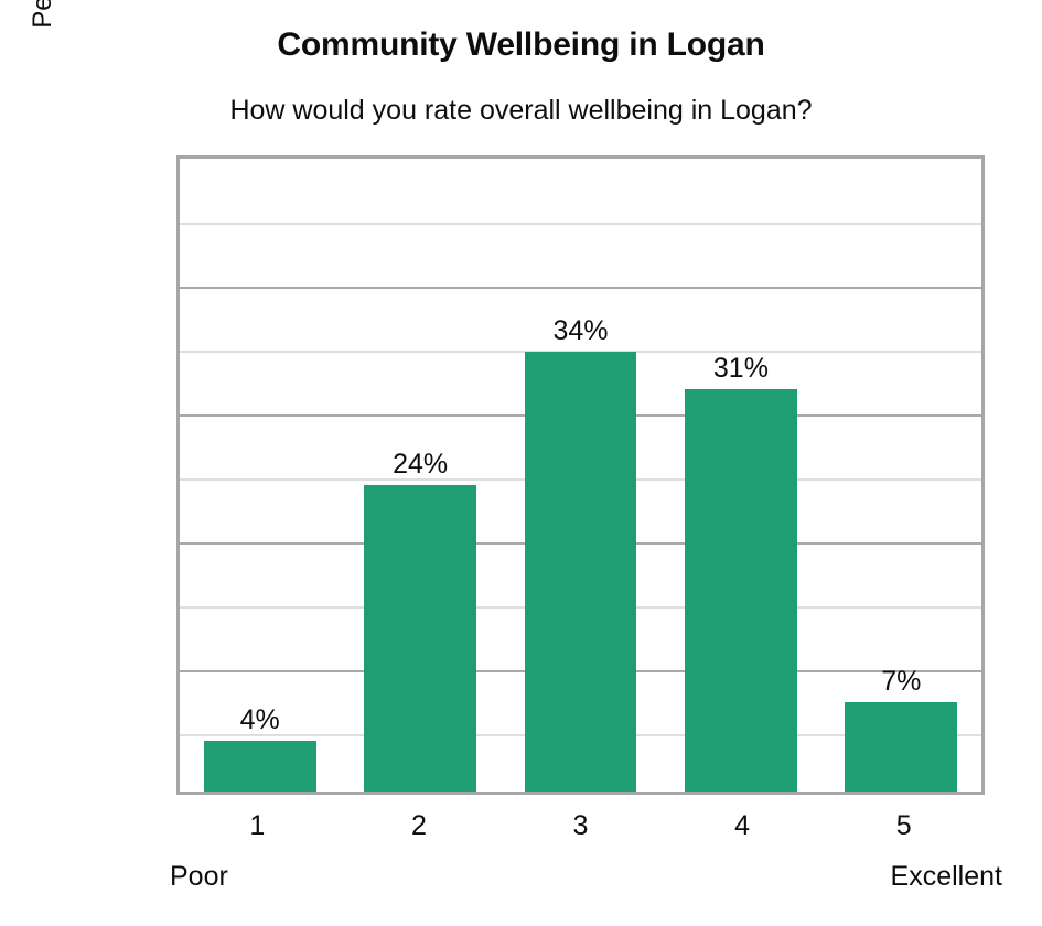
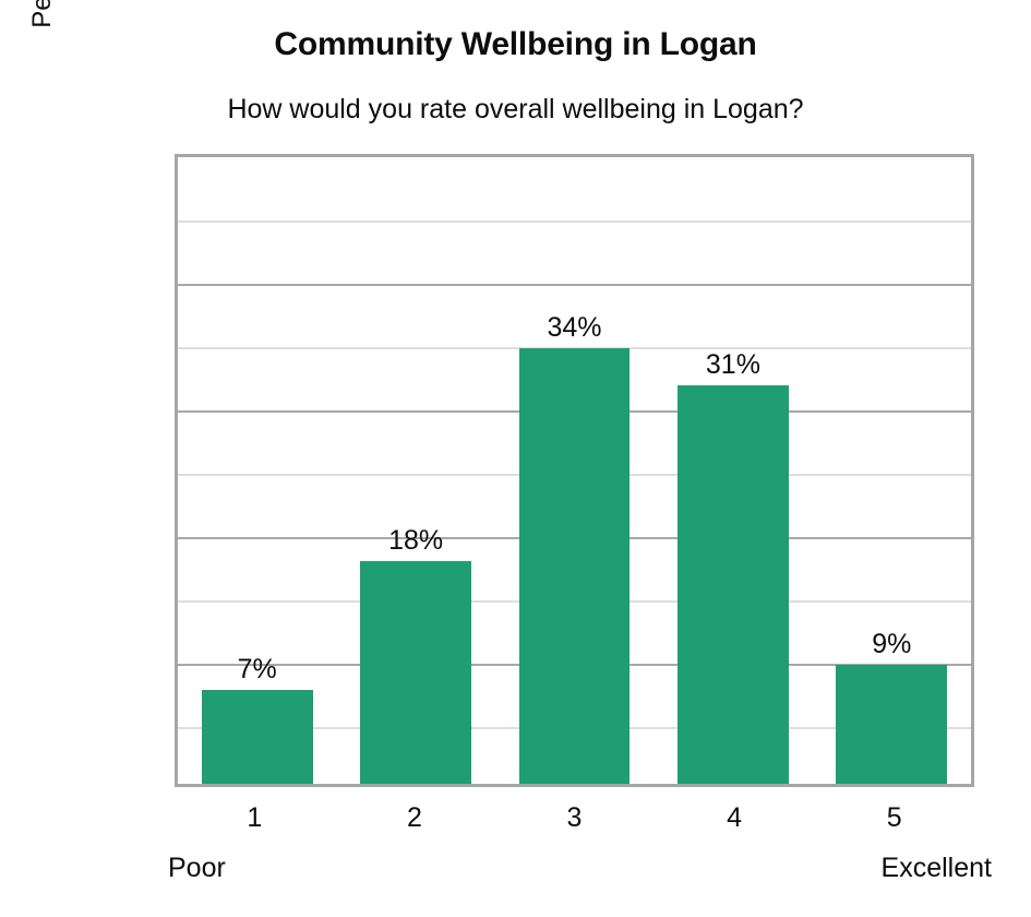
1: 4% -> 7%
2: 24% -> 18%
5: 7% -> 9%
